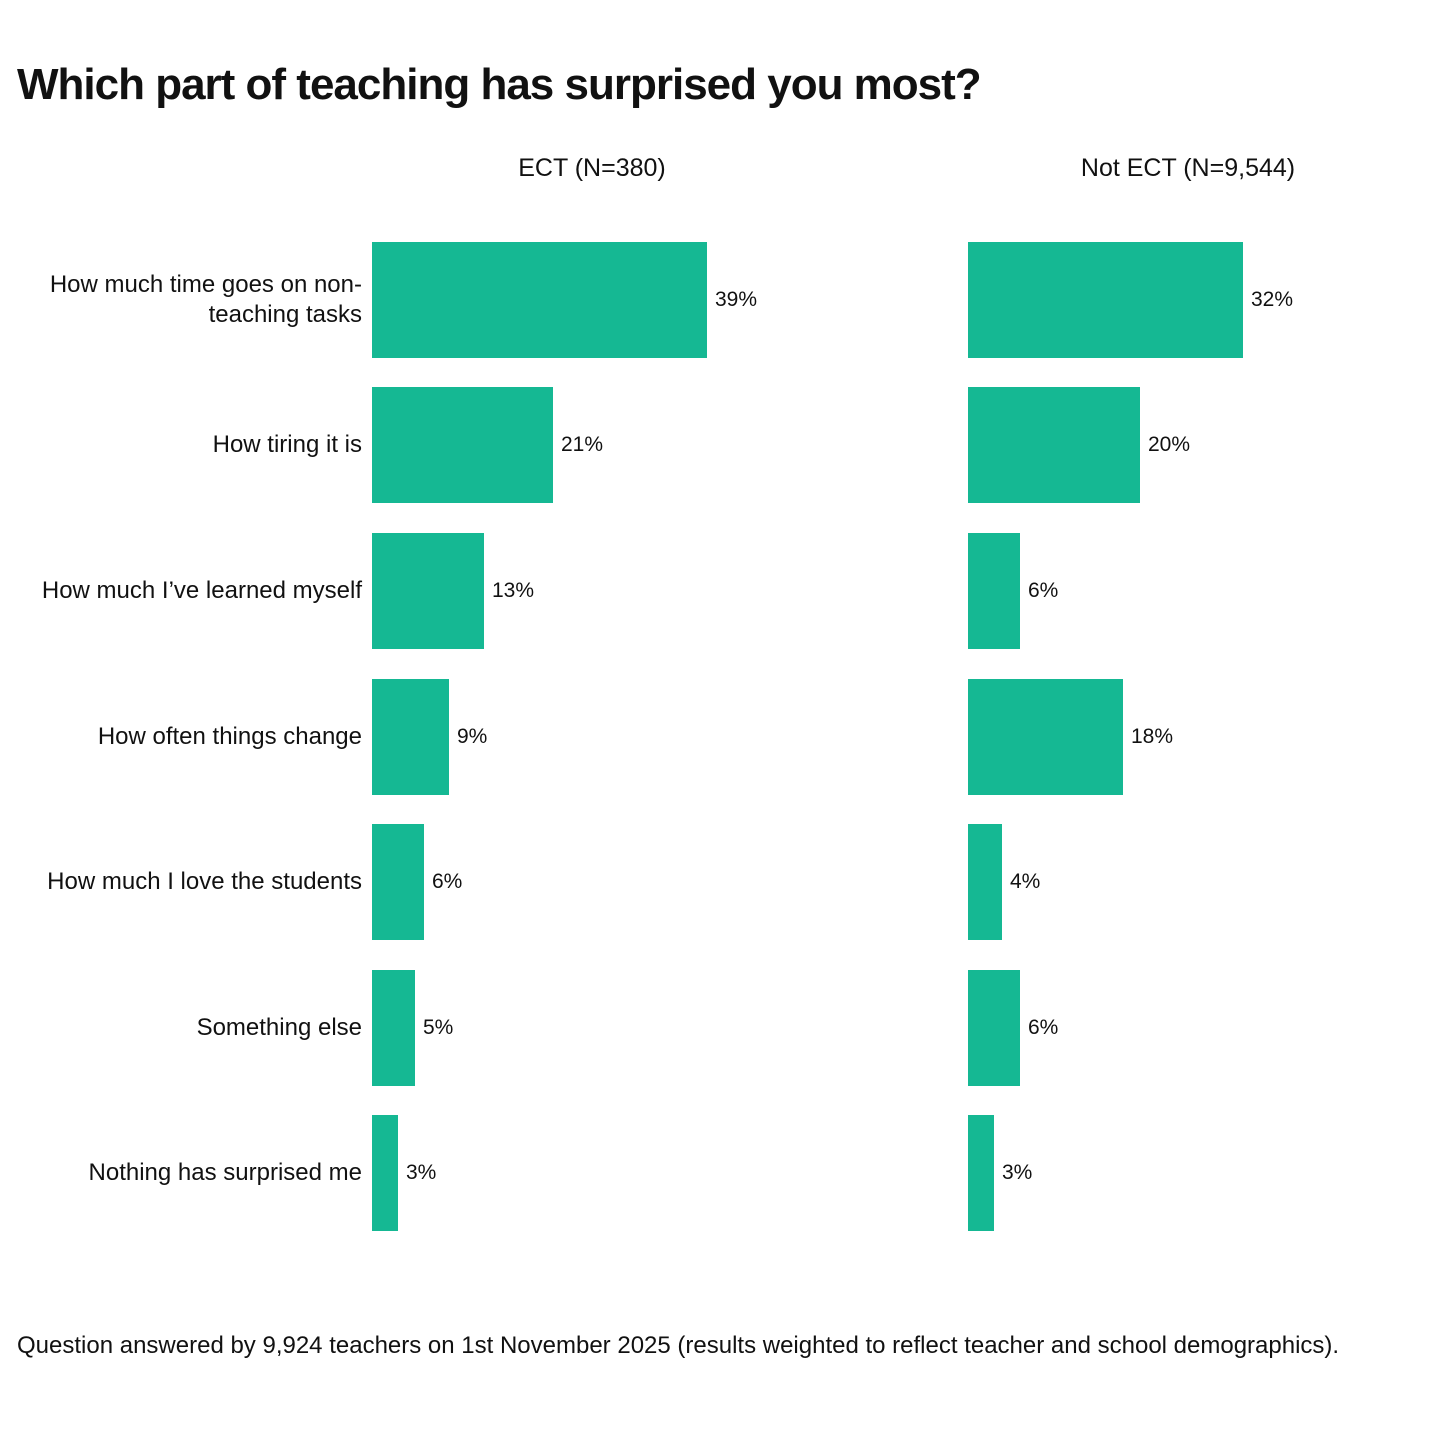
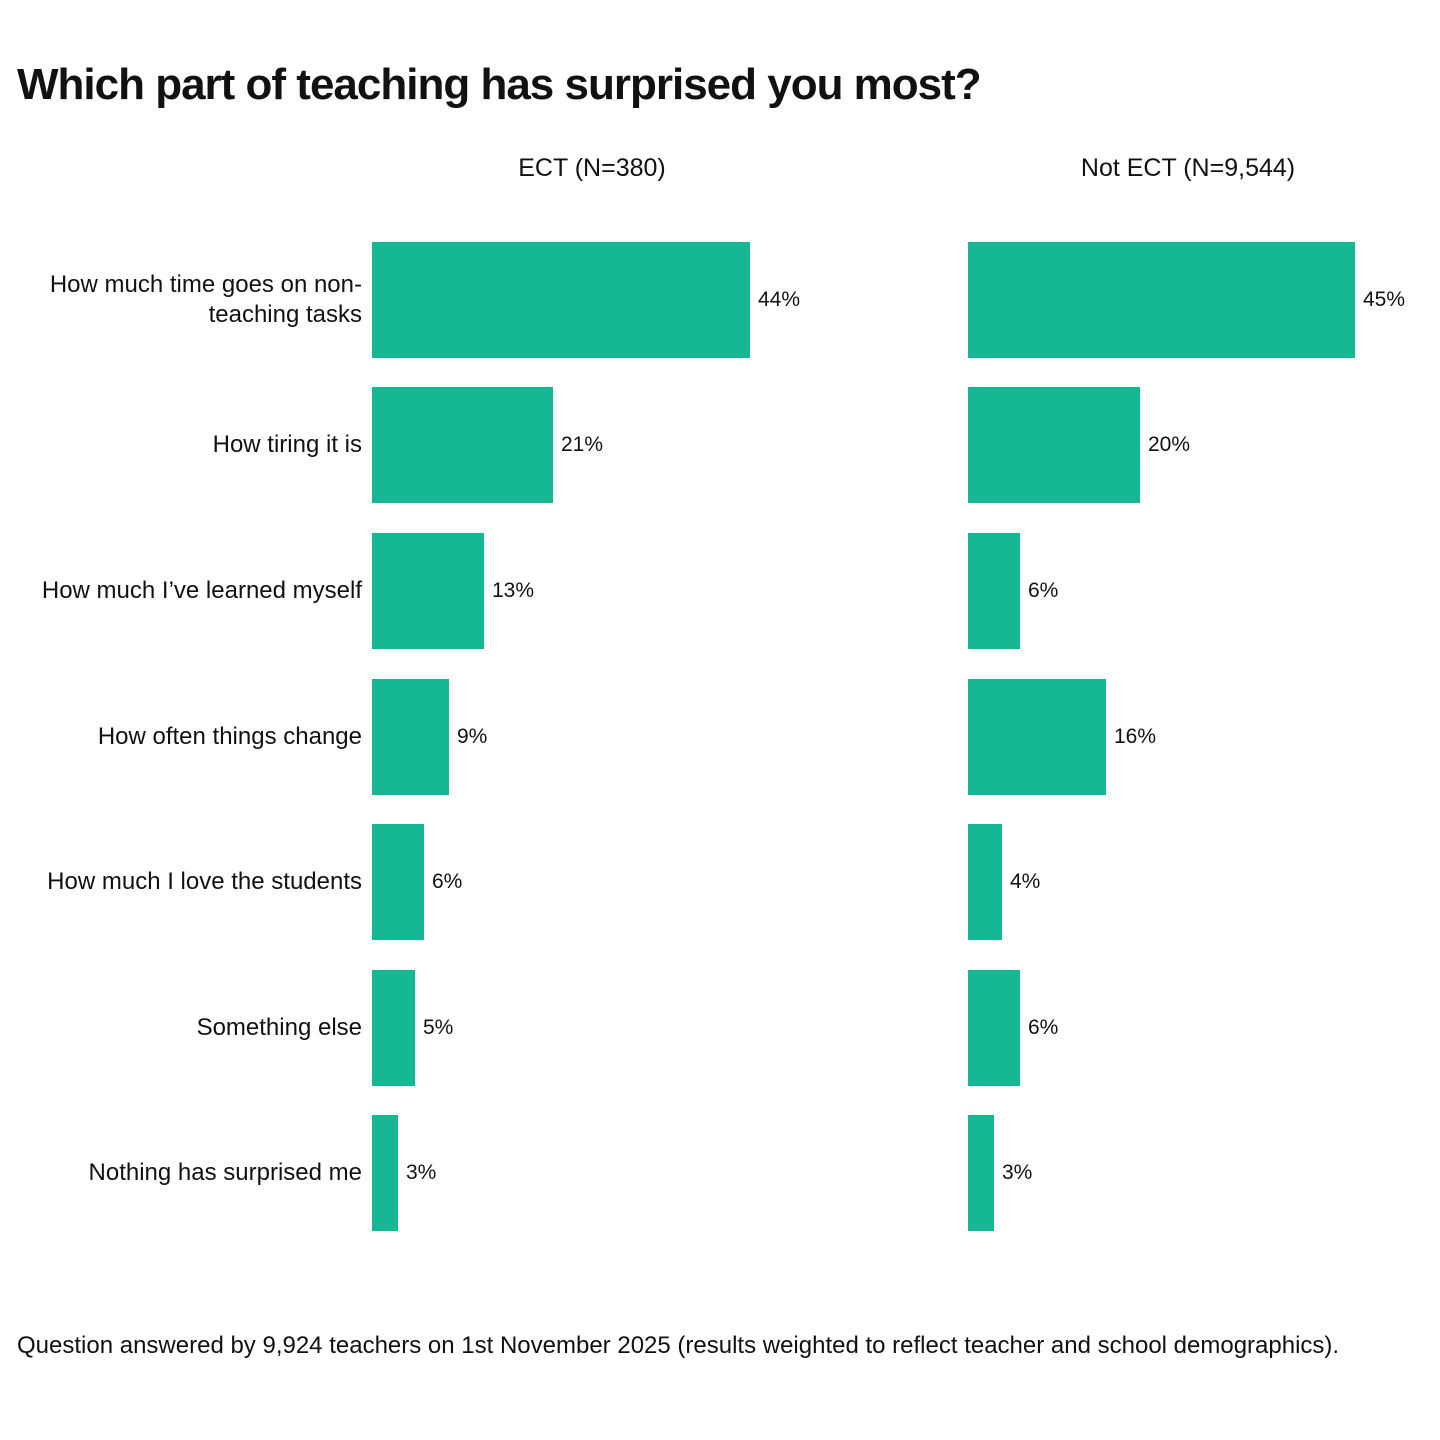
ECT (N=380)/How much time goes on non-teaching tasks: 39% -> 44%
Not ECT (N=9,544)/How much time goes on non-teaching tasks: 32% -> 45%
Not ECT (N=9,544)/How often things change: 18% -> 16%
